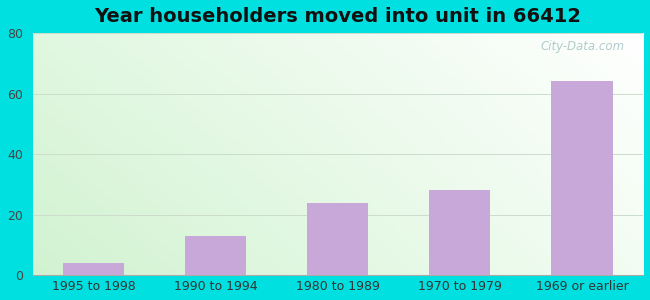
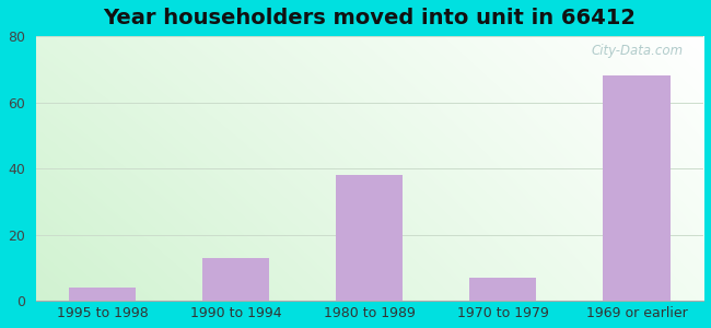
1980 to 1989: 24 -> 38
1970 to 1979: 28 -> 7
1969 or earlier: 64 -> 68
